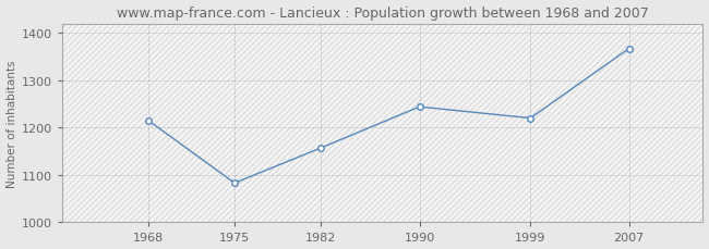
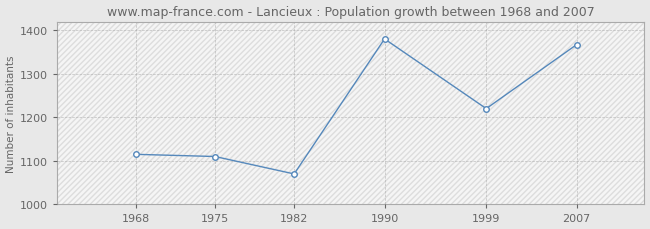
1968: 1215 -> 1115
1975: 1083 -> 1110
1982: 1157 -> 1070
1990: 1244 -> 1380
